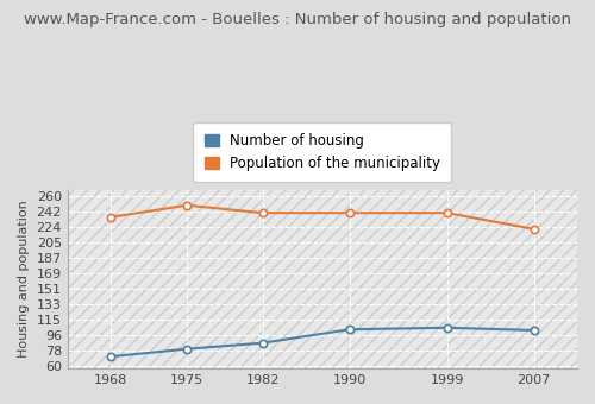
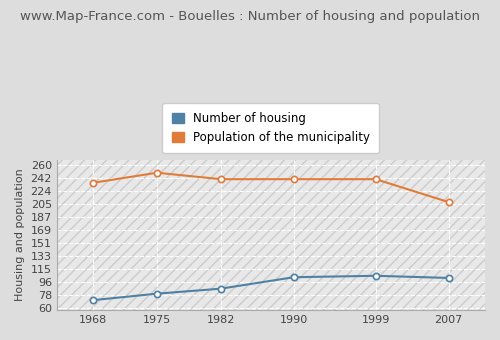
Population of the municipality/2007: 221 -> 208
